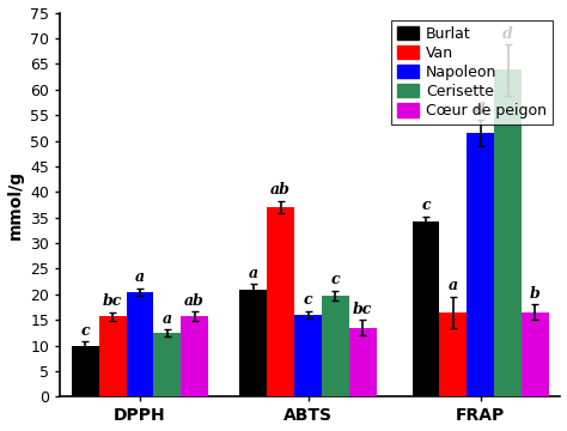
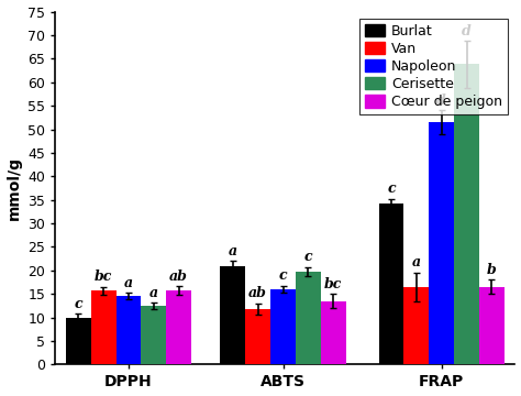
Napoleon/DPPH: 20.5 -> 14.5
Van/ABTS: 37.0 -> 11.8
